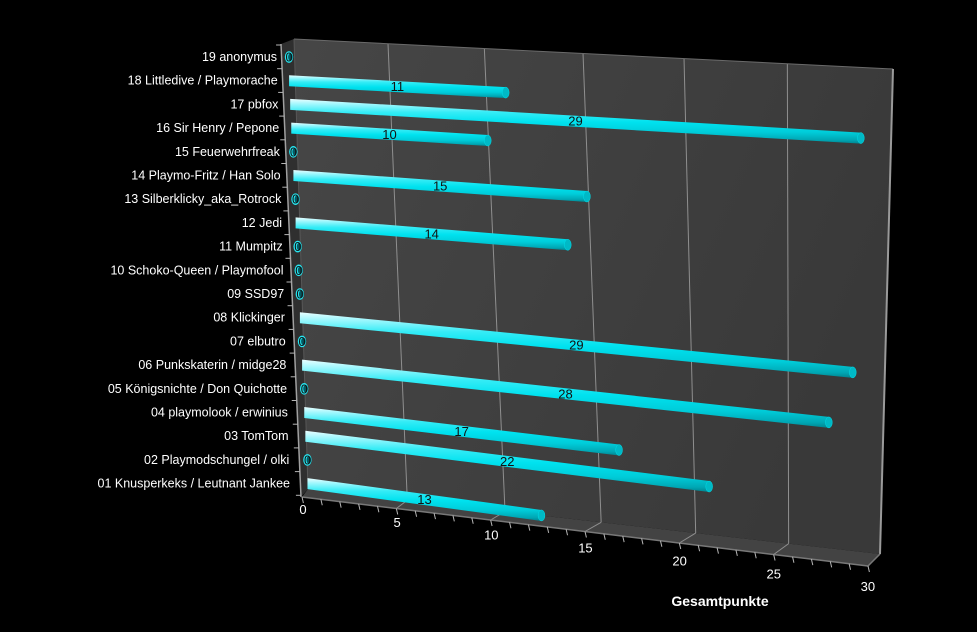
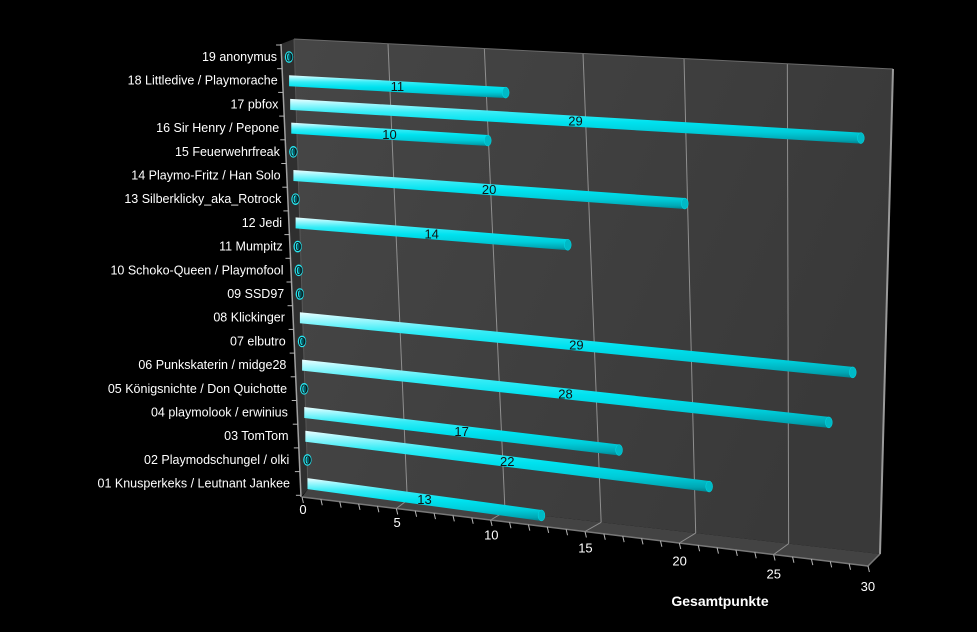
14 Playmo-Fritz / Han Solo: 15 -> 20
